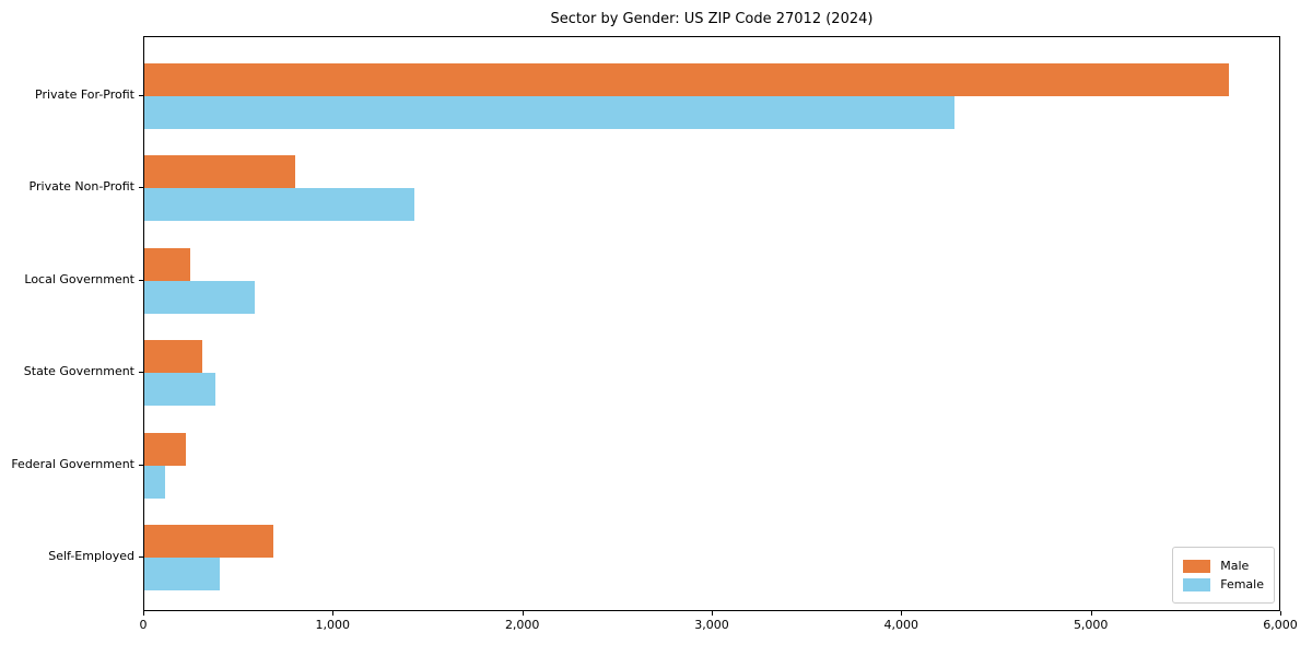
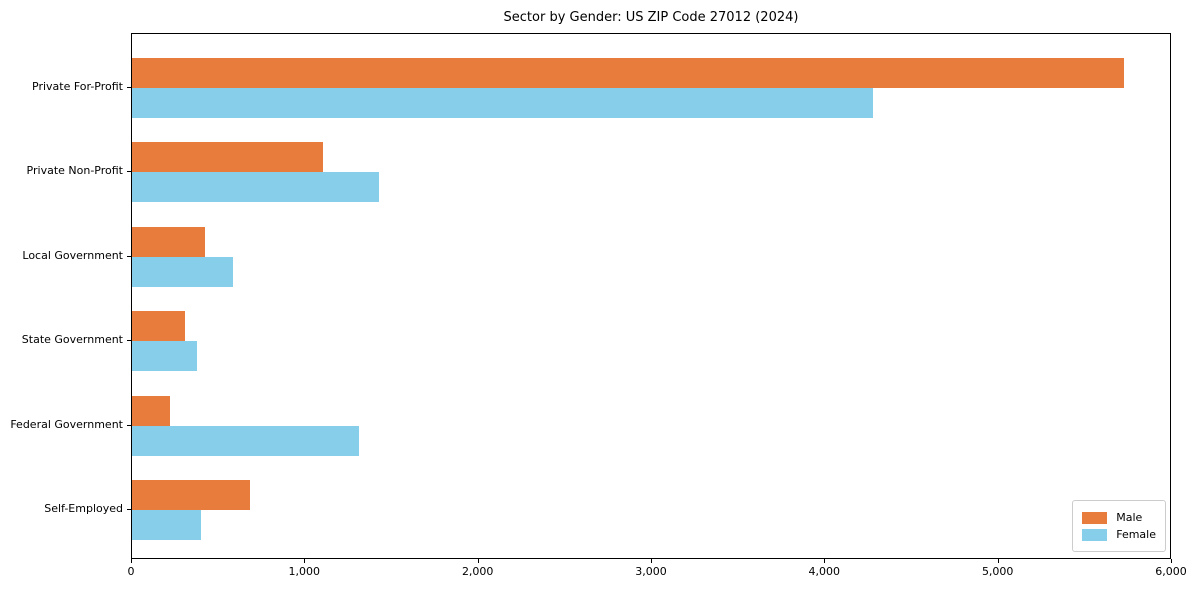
Male/Private Non-Profit: 800 -> 1100
Male/Local Government: 240 -> 420
Female/Federal Government: 110 -> 1310
